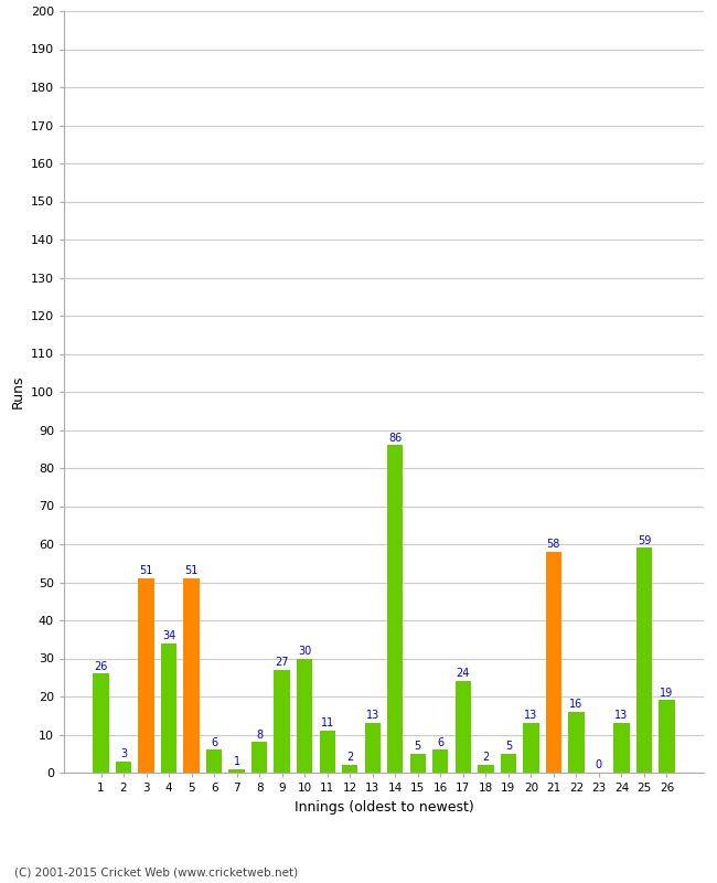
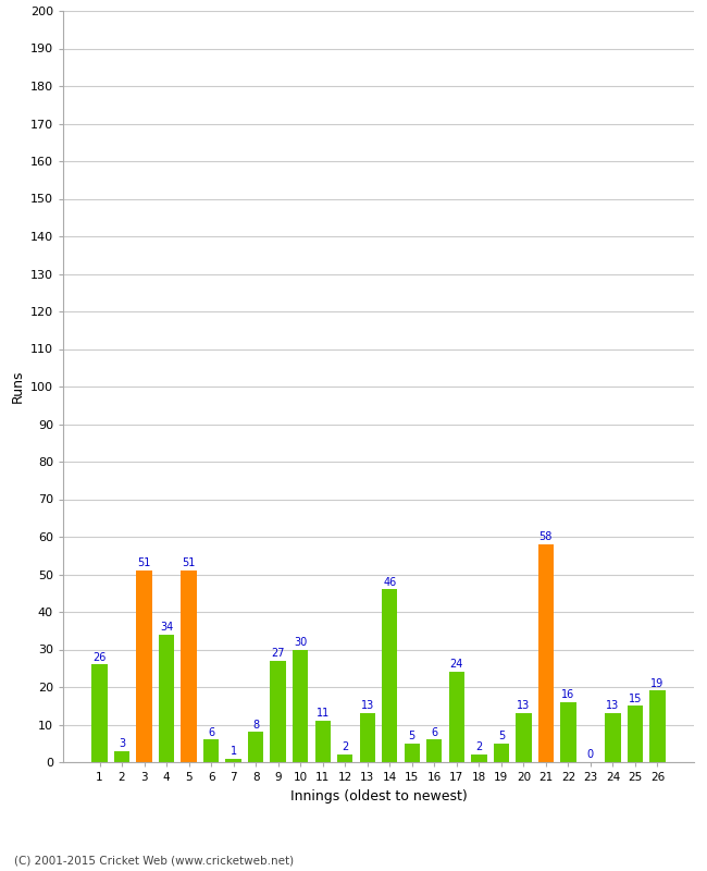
14: 86 -> 46
25: 59 -> 15
